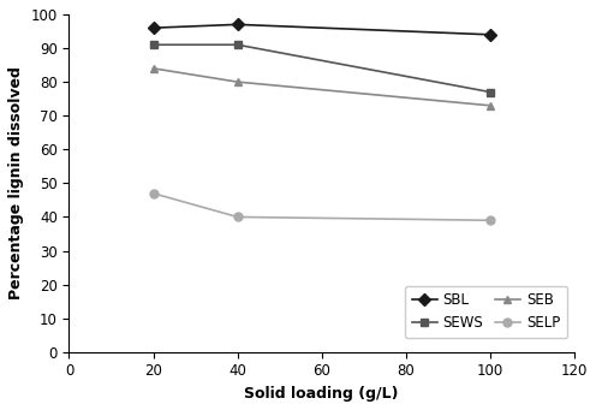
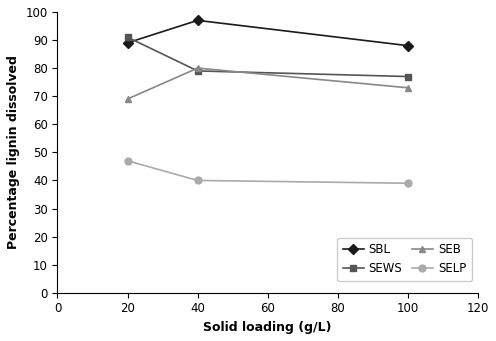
SBL/20: 96 -> 89
SEB/20: 84 -> 69
SEWS/40: 91 -> 79
SBL/100: 94 -> 88
